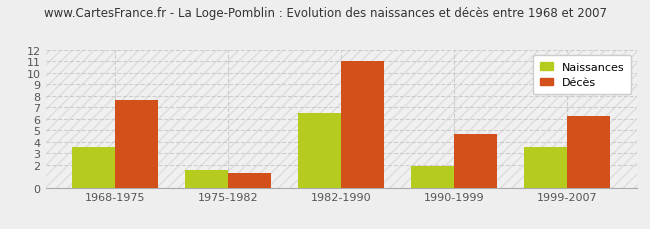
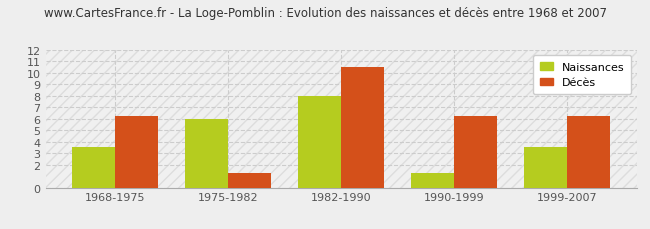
Décès/1968-1975: 7.6 -> 6.2
Naissances/1975-1982: 1.5 -> 6.0
Naissances/1982-1990: 6.5 -> 8.0
Décès/1982-1990: 11.0 -> 10.5
Naissances/1990-1999: 1.9 -> 1.2
Décès/1990-1999: 4.7 -> 6.2
